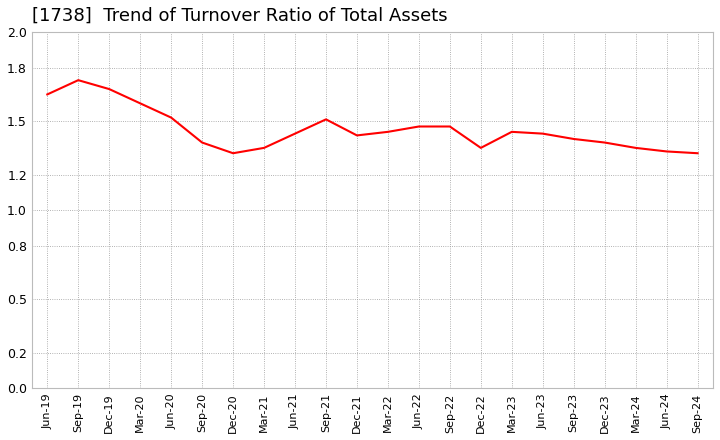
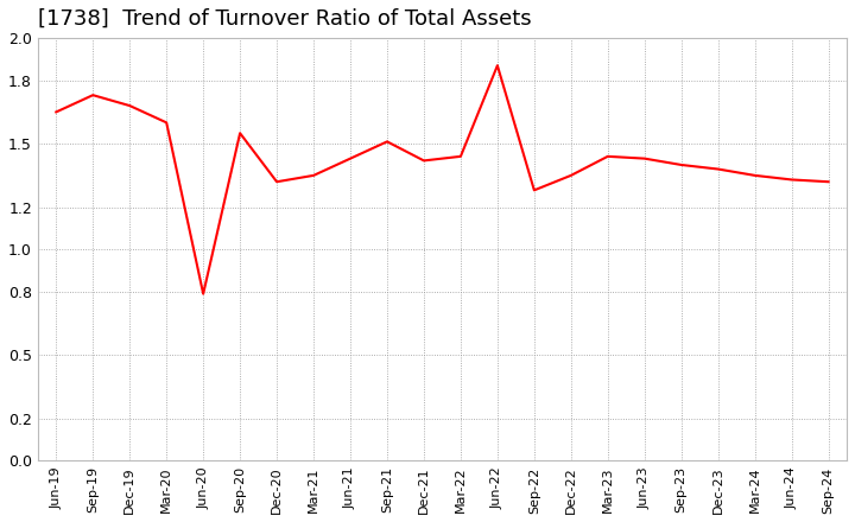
Jun-20: 1.52 -> 0.79
Sep-20: 1.38 -> 1.55
Jun-22: 1.47 -> 1.87
Sep-22: 1.47 -> 1.28
